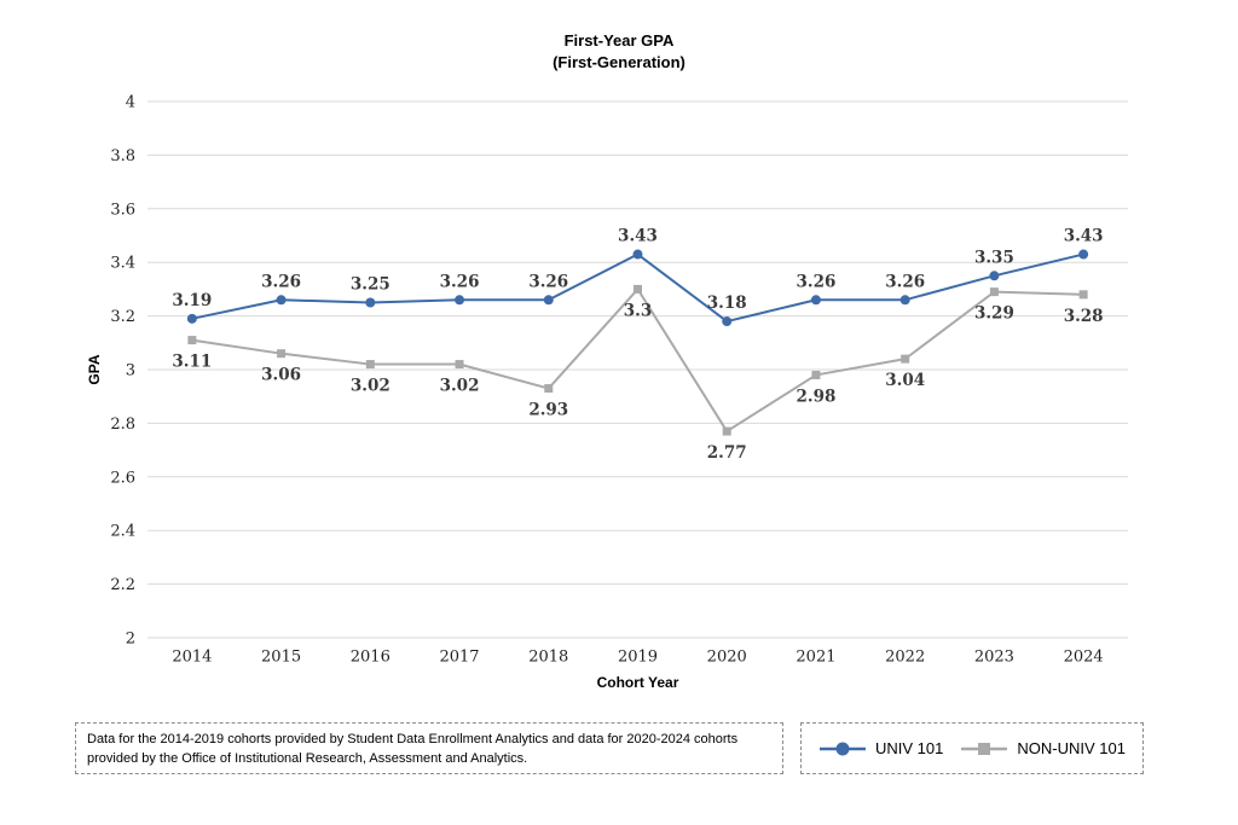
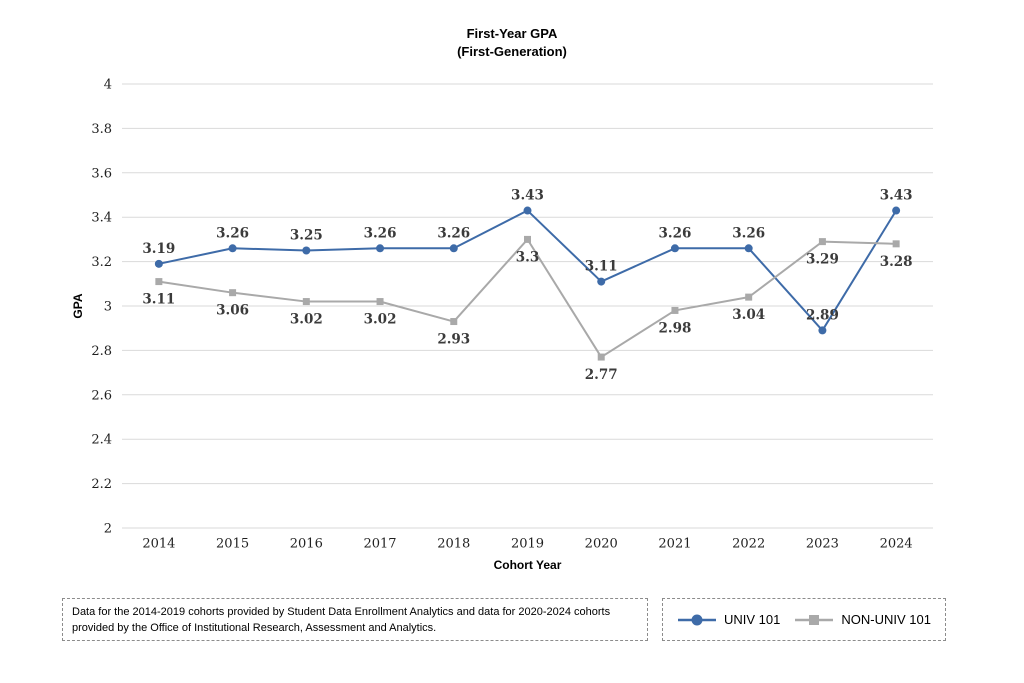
UNIV 101/2020: 3.18 -> 3.11
UNIV 101/2023: 3.35 -> 2.89
